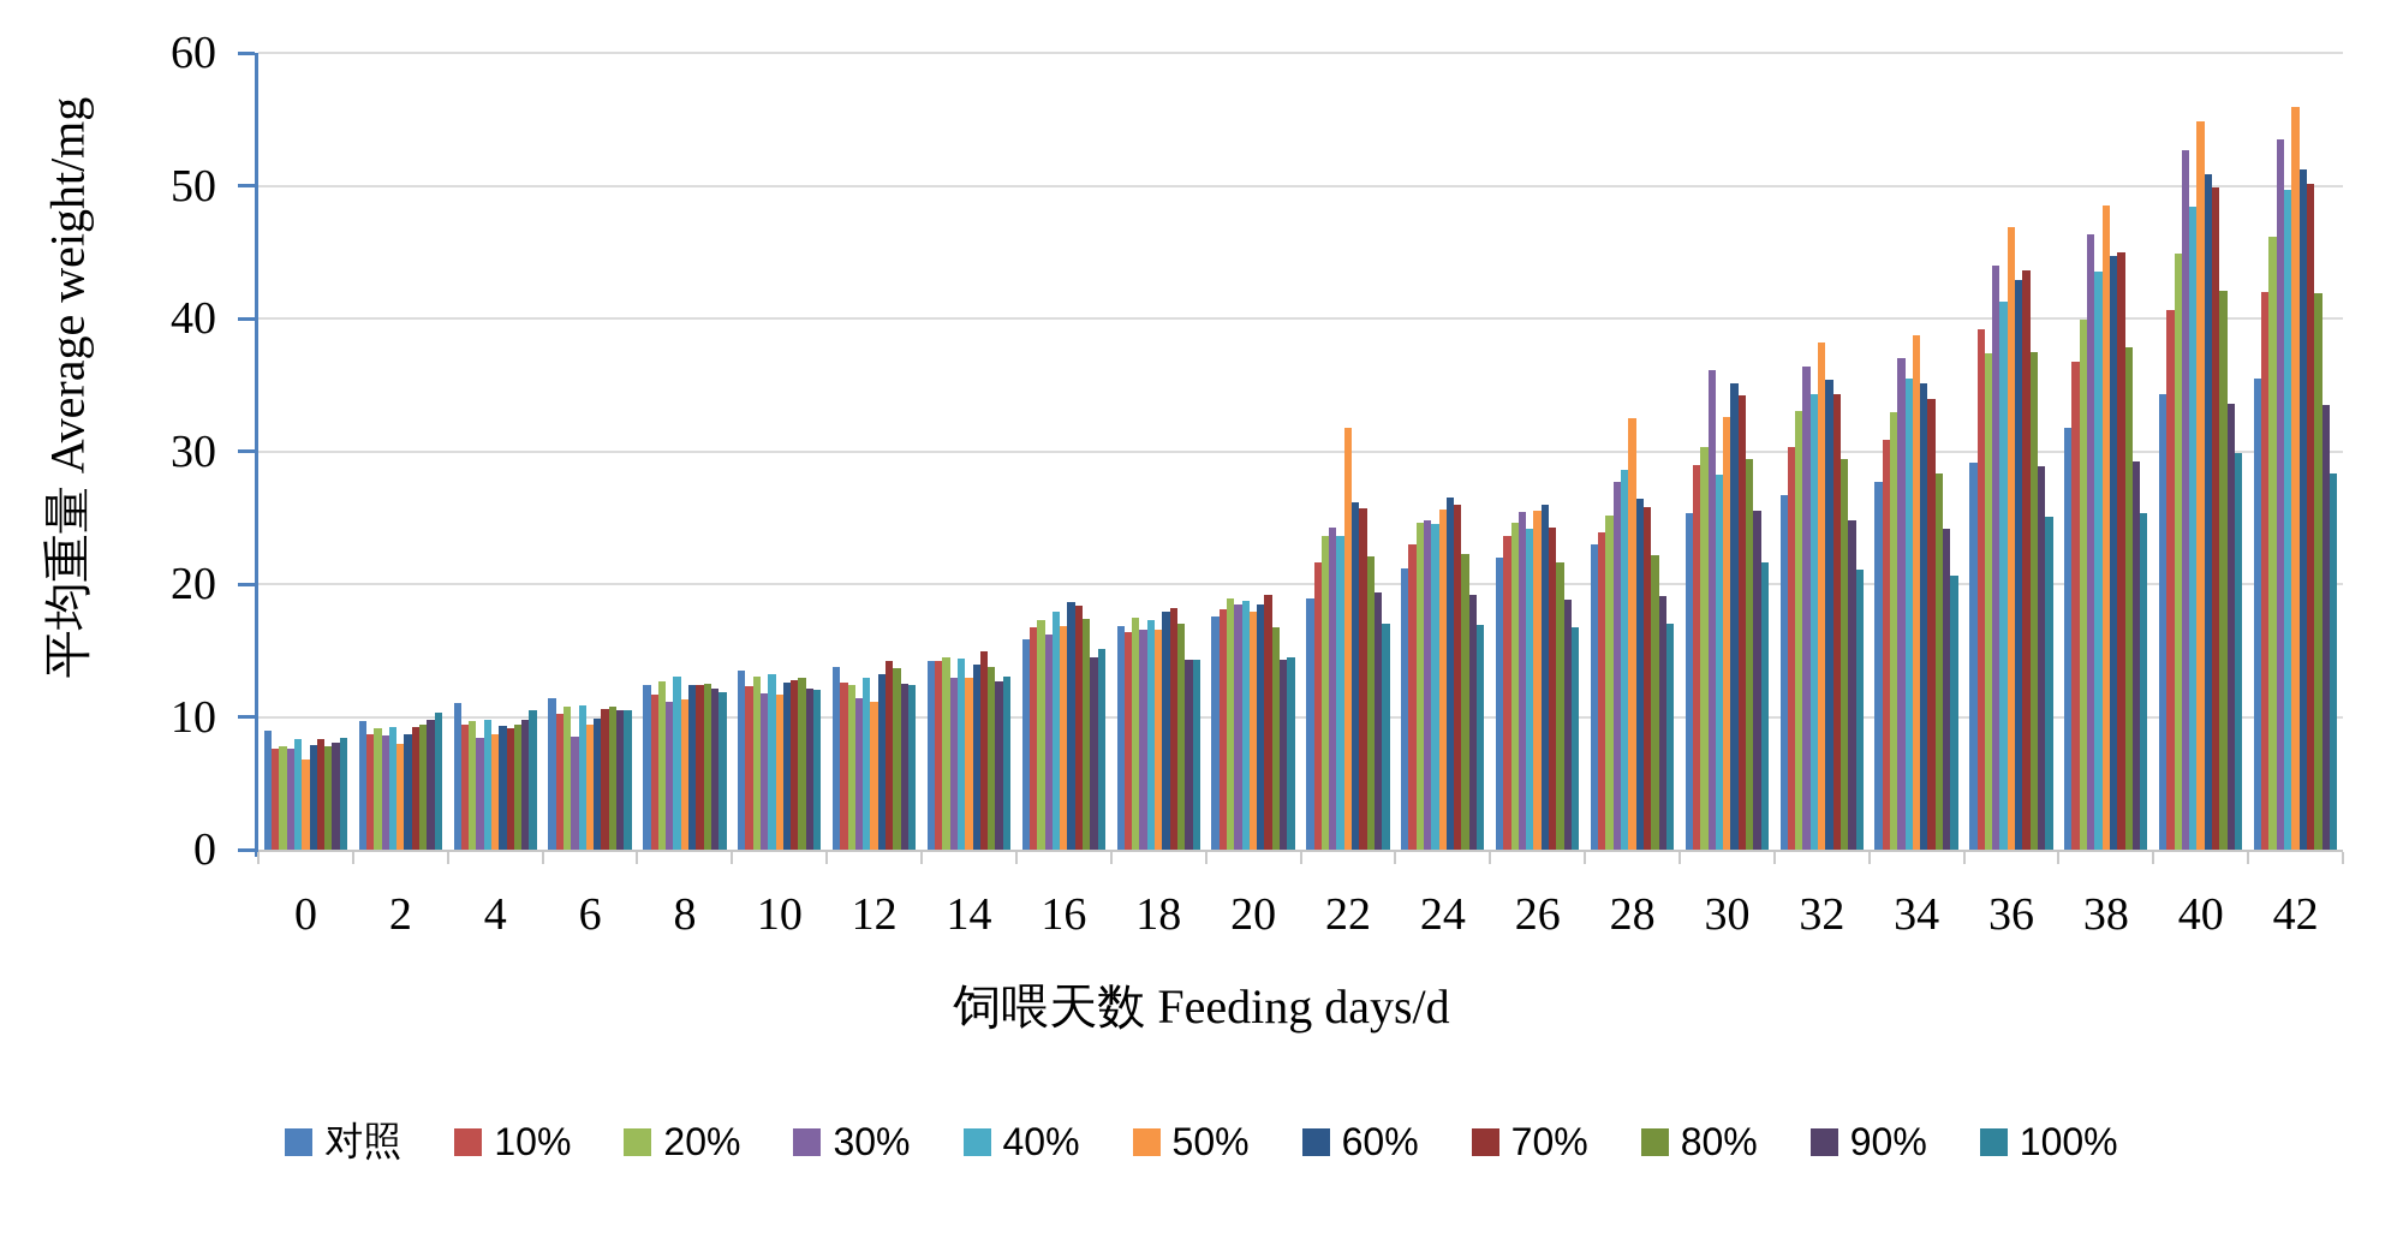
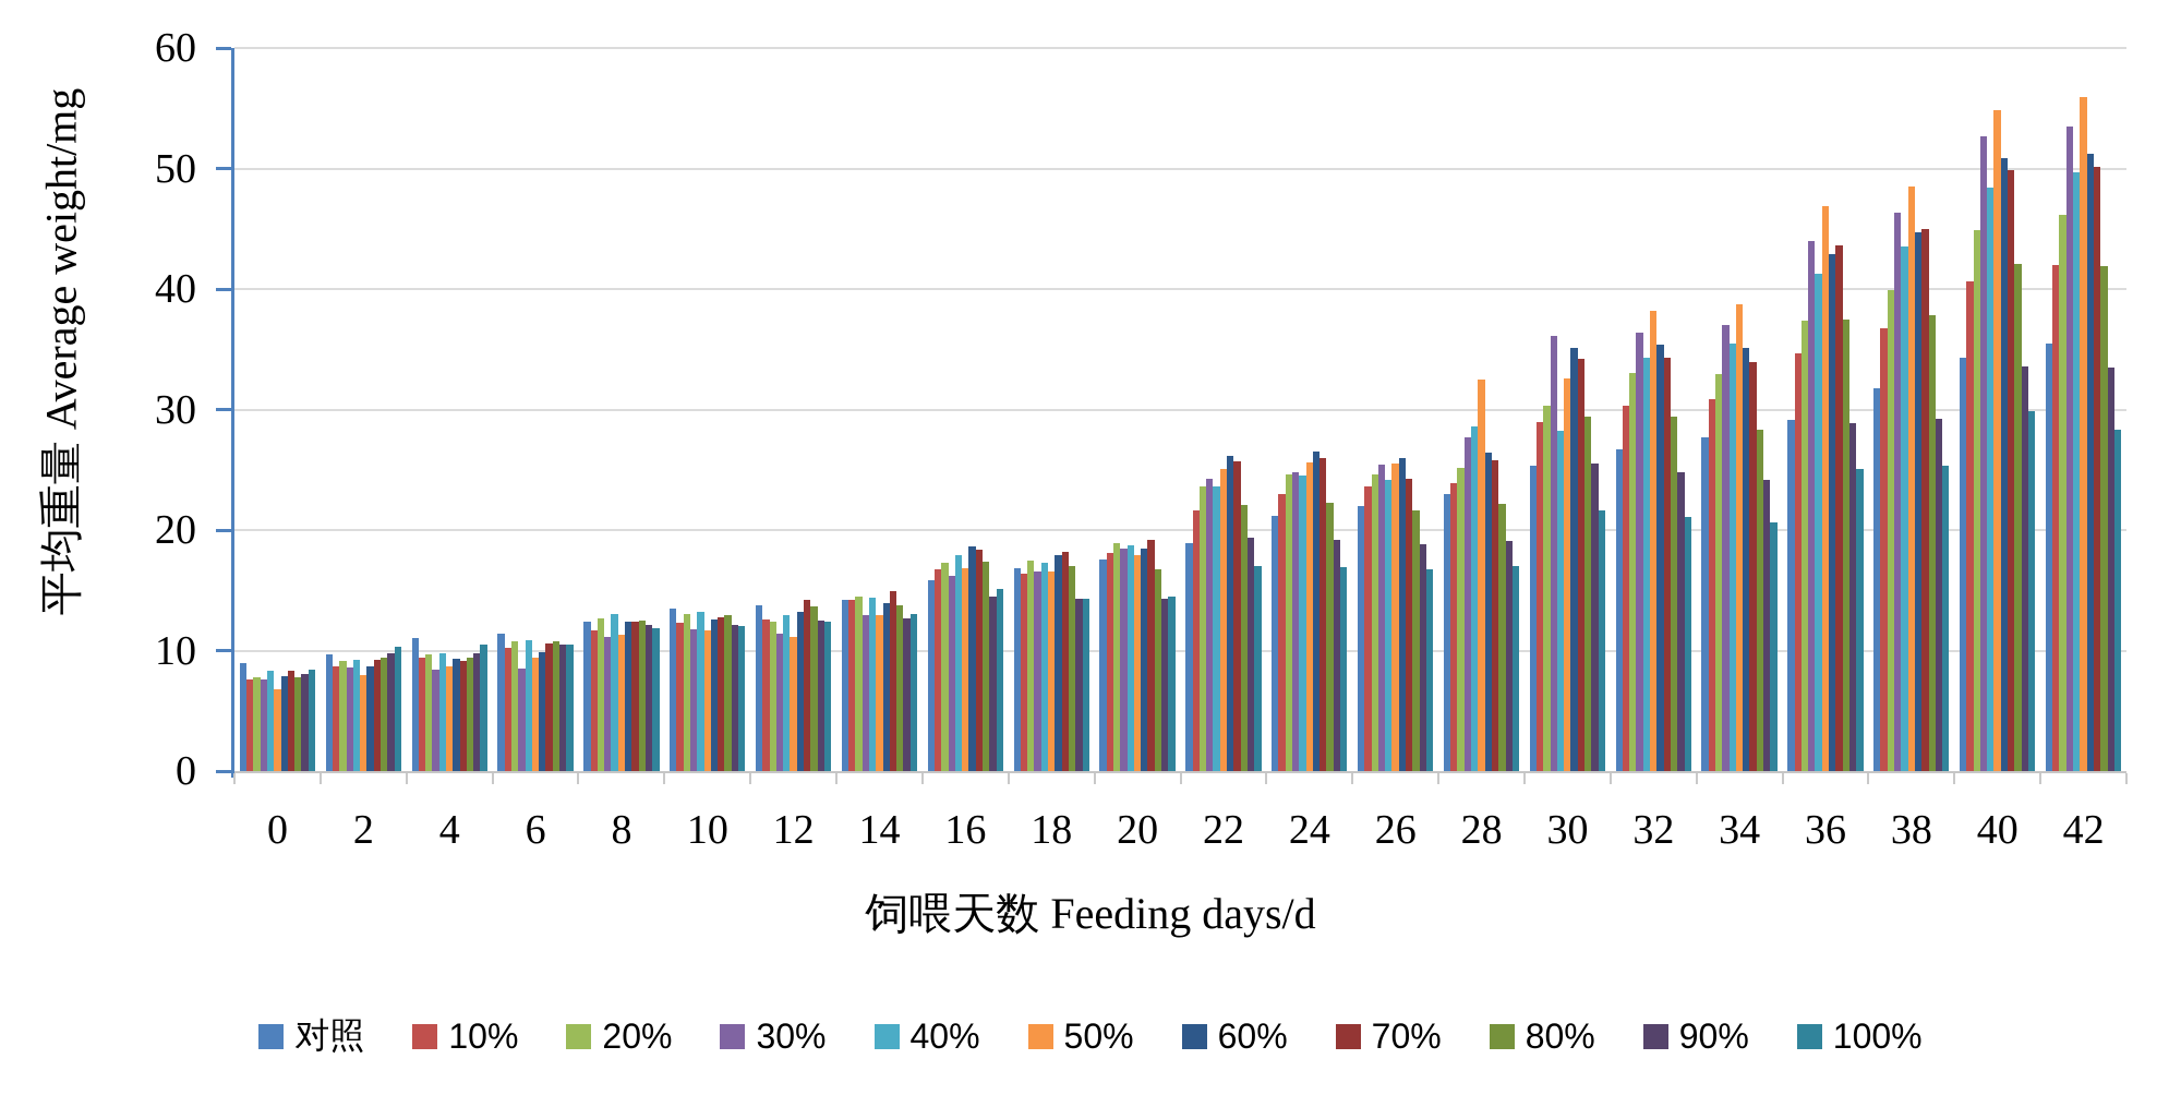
50%/22: 31.8% -> 25.1%
10%/36: 39.2% -> 34.7%
